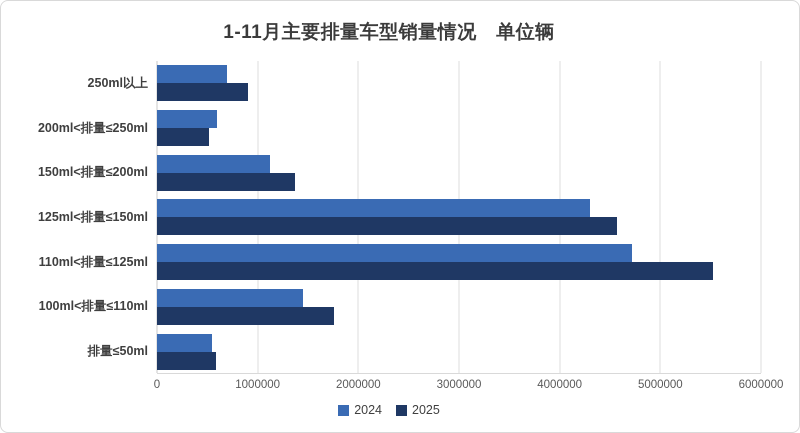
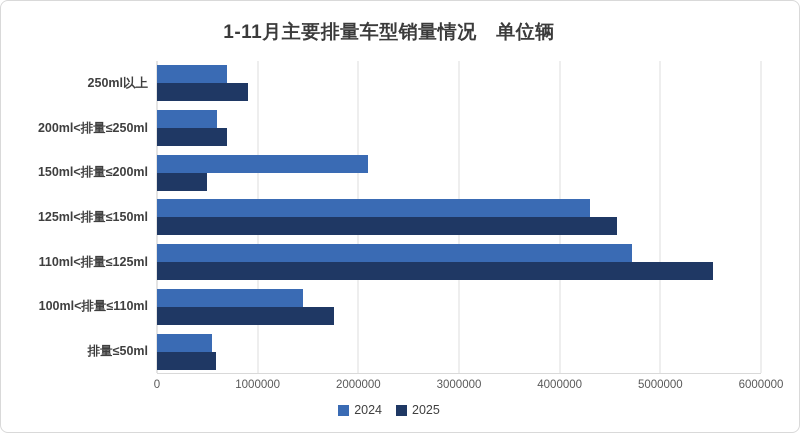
2025/200ml<排量≤250ml: 500000 -> 700000
2024/150ml<排量≤200ml: 1100000 -> 2100000
2025/150ml<排量≤200ml: 1400000 -> 500000
